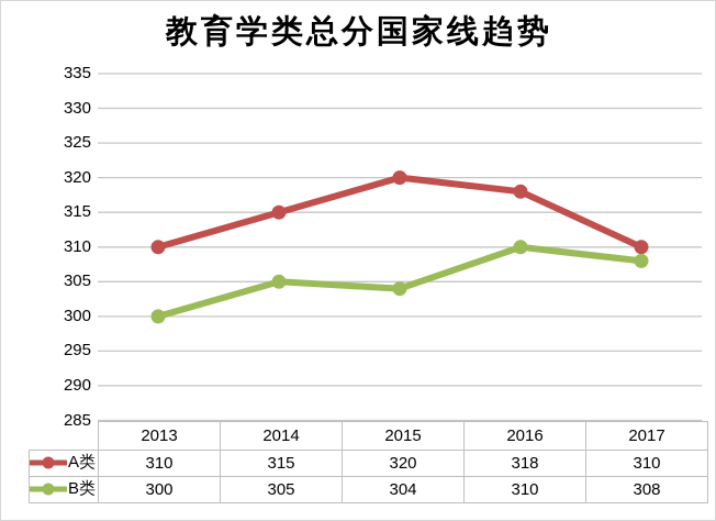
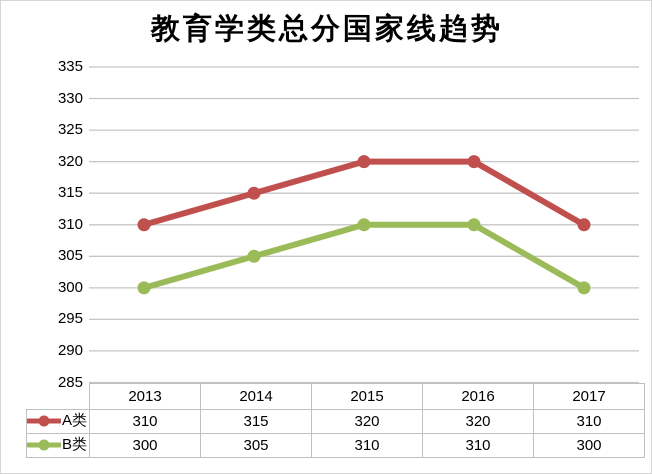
B类/2015: 304 -> 310
A类/2016: 318 -> 320
B类/2017: 308 -> 300
